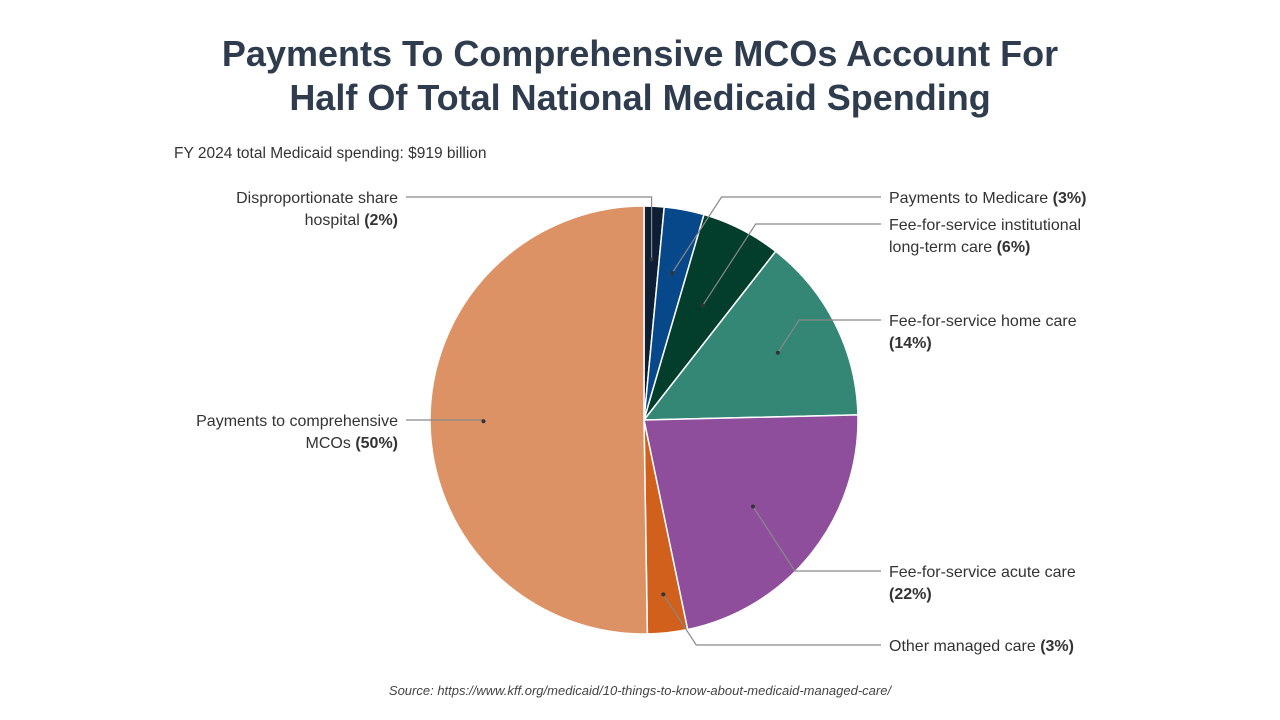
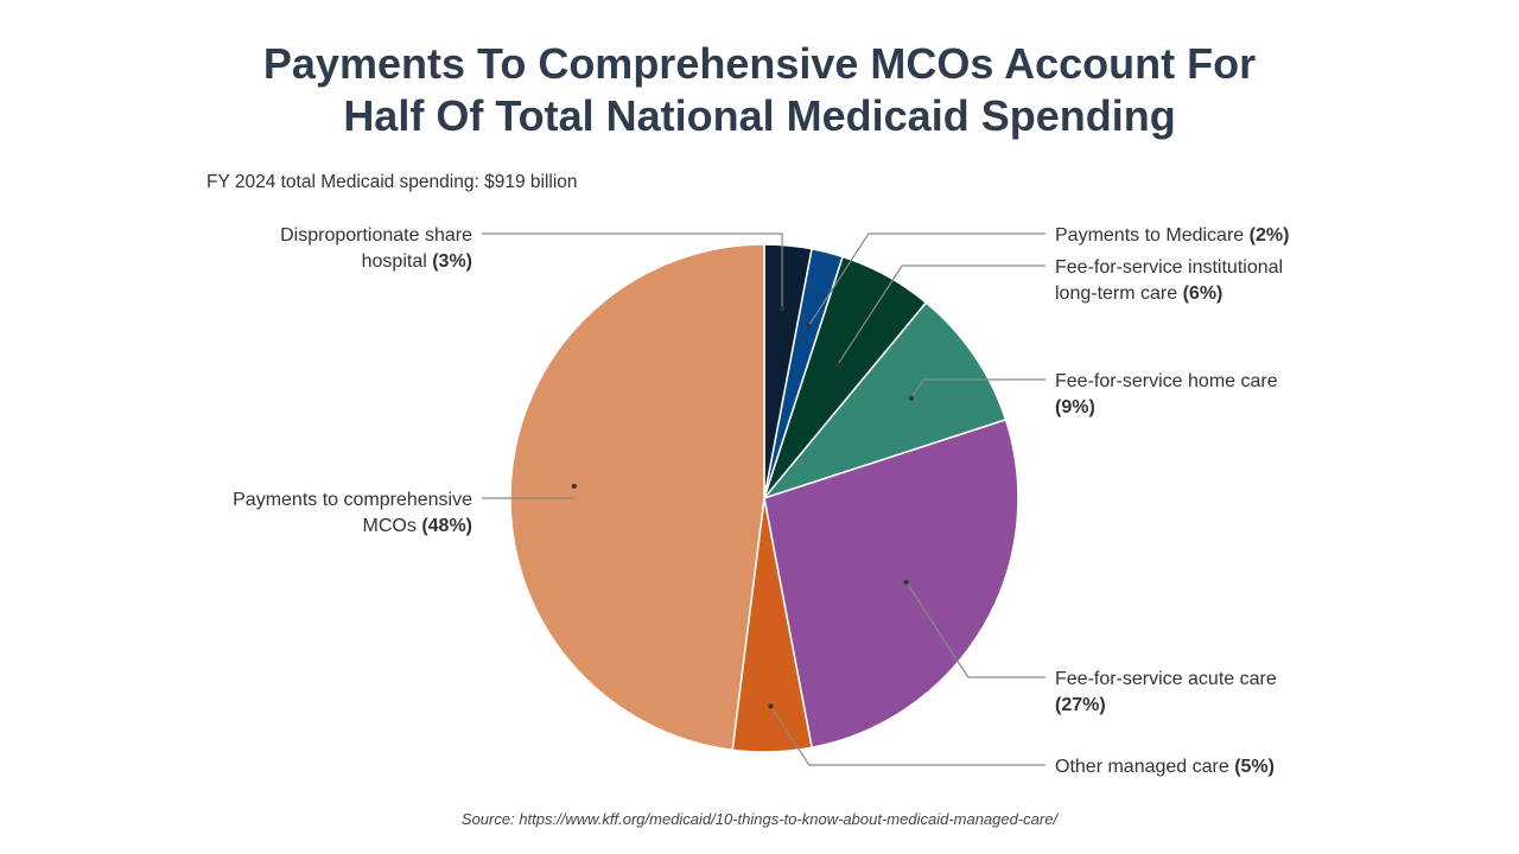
Disproportionate share hospital: 2% -> 3%
Payments to Medicare: 3% -> 2%
Fee-for-service home care: 14% -> 9%
Fee-for-service acute care: 22% -> 27%
Other managed care: 3% -> 5%
Payments to comprehensive MCOs: 50% -> 48%
